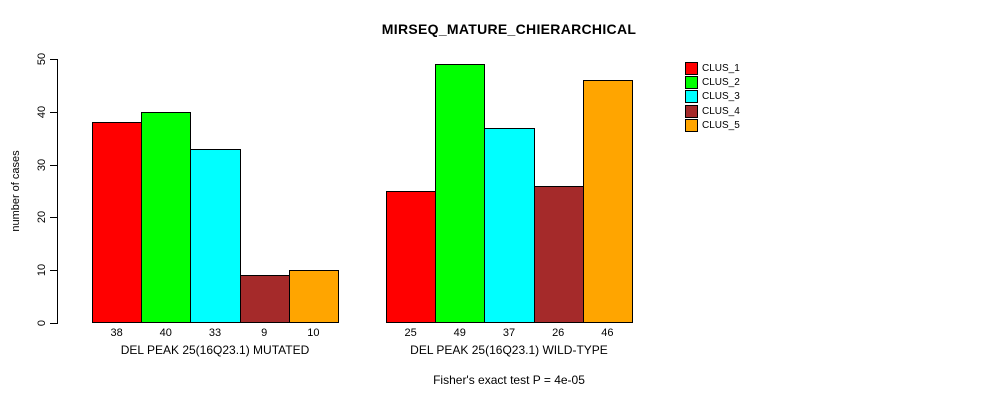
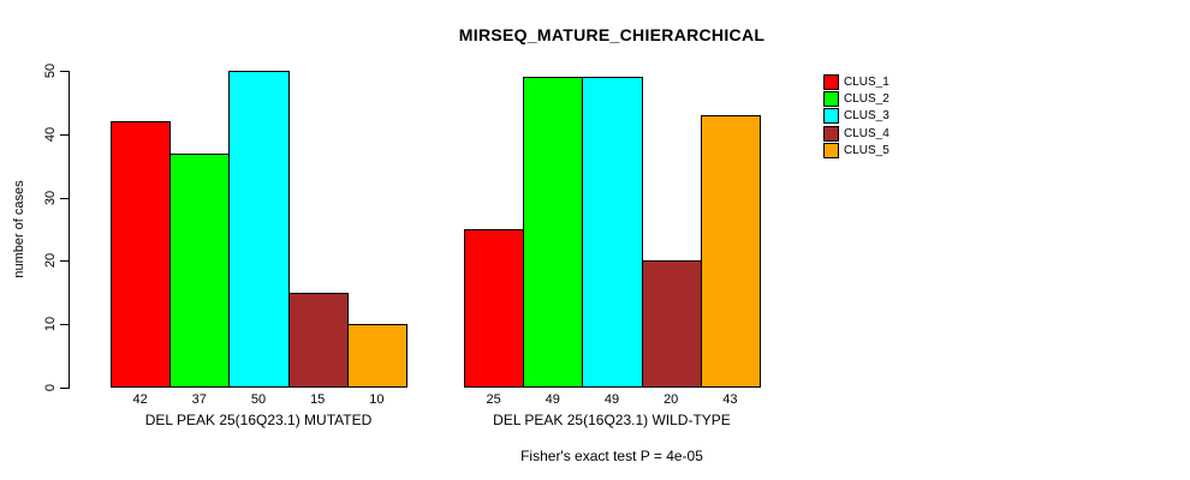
CLUS_1/DEL PEAK 25(16Q23.1) MUTATED: 38 -> 42
CLUS_2/DEL PEAK 25(16Q23.1) MUTATED: 40 -> 37
CLUS_3/DEL PEAK 25(16Q23.1) MUTATED: 33 -> 50
CLUS_4/DEL PEAK 25(16Q23.1) MUTATED: 9 -> 15
CLUS_3/DEL PEAK 25(16Q23.1) WILD-TYPE: 37 -> 49
CLUS_4/DEL PEAK 25(16Q23.1) WILD-TYPE: 26 -> 20
CLUS_5/DEL PEAK 25(16Q23.1) WILD-TYPE: 46 -> 43
